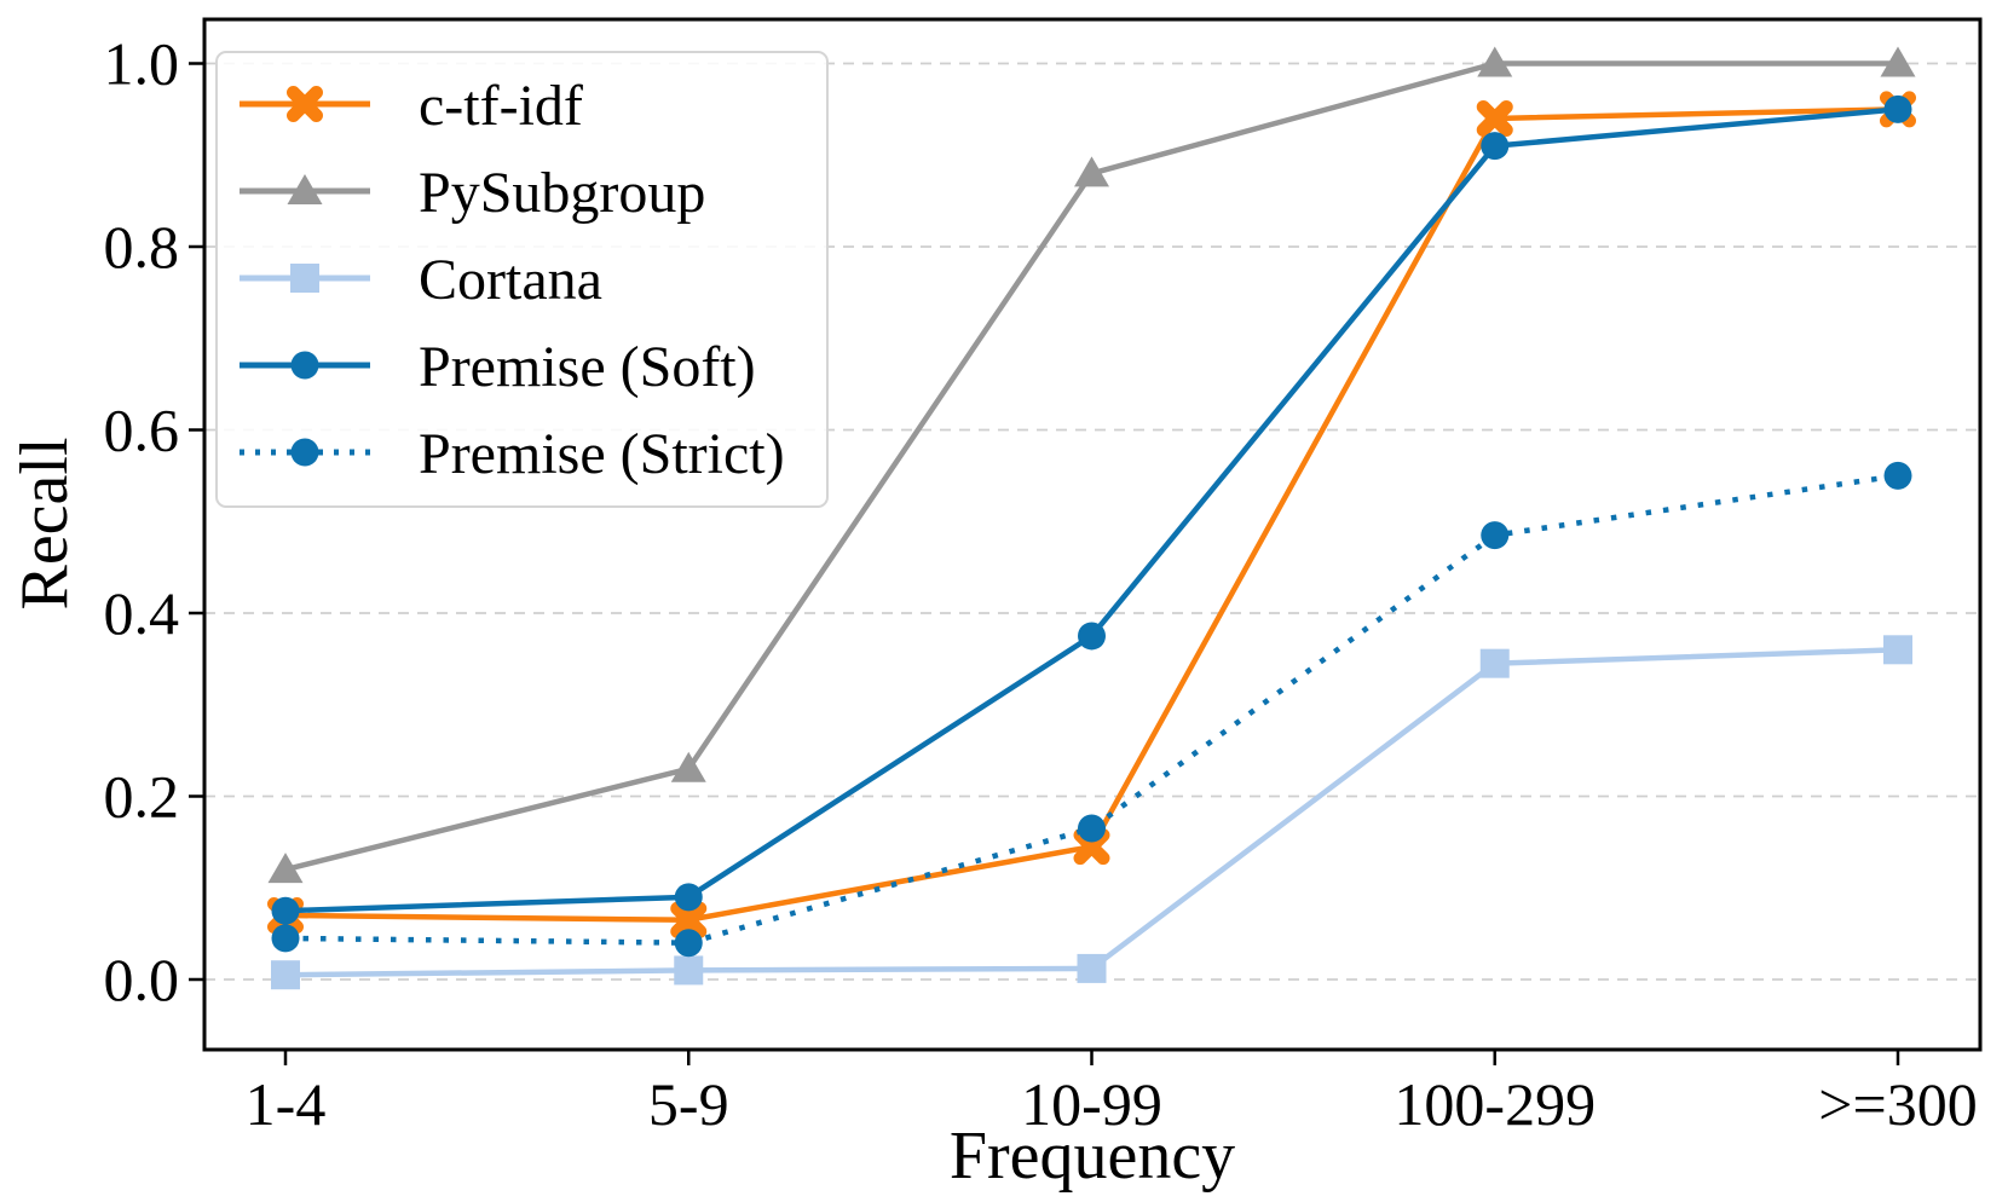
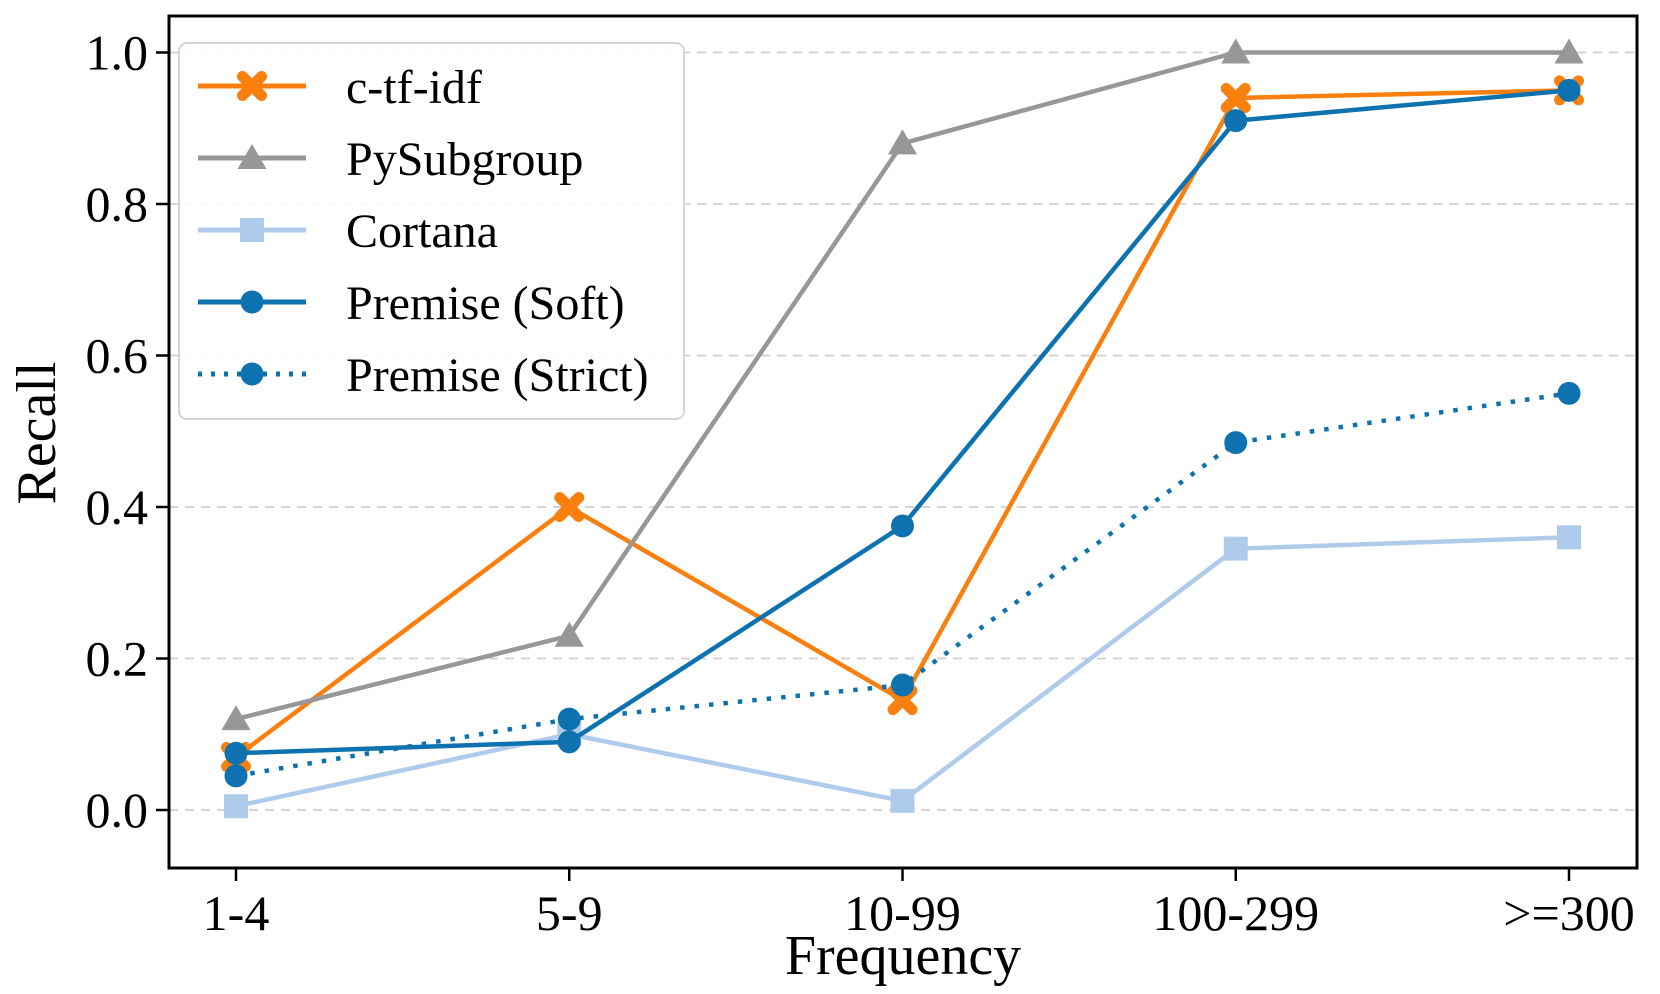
c-tf-idf/5-9: 0.07 -> 0.40
Cortana/5-9: 0.01 -> 0.10
Premise (Strict)/5-9: 0.04 -> 0.12
